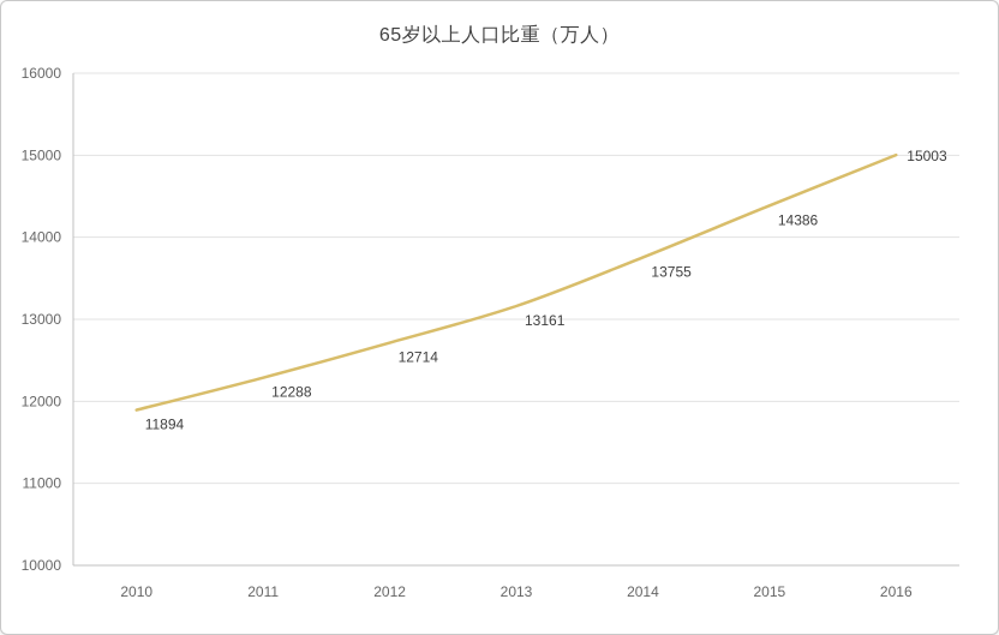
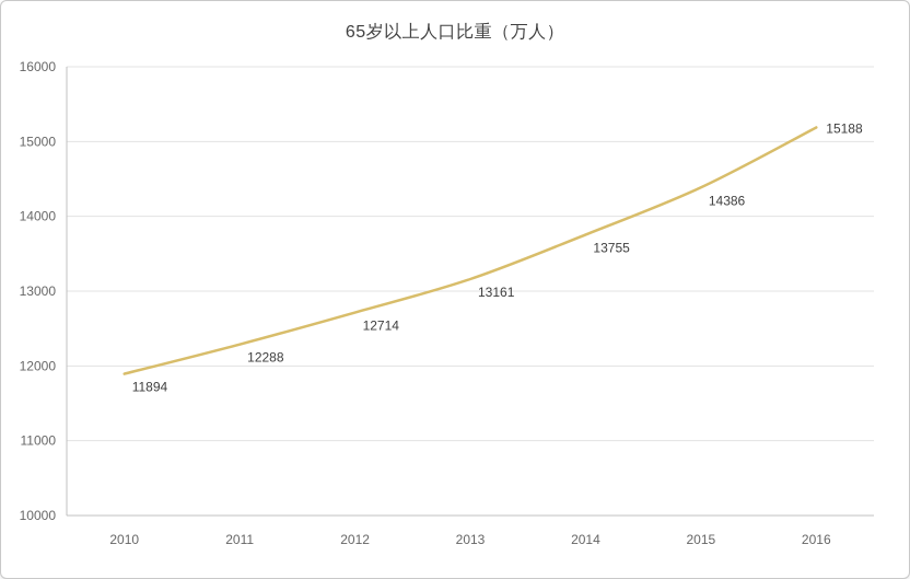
2016: 15003 -> 15188
